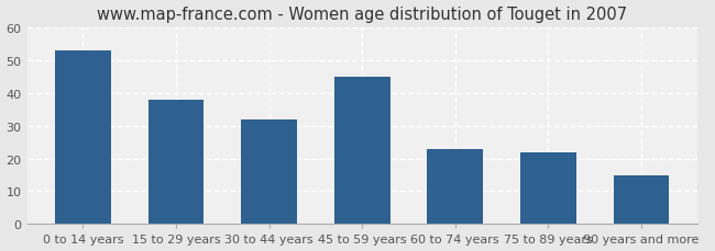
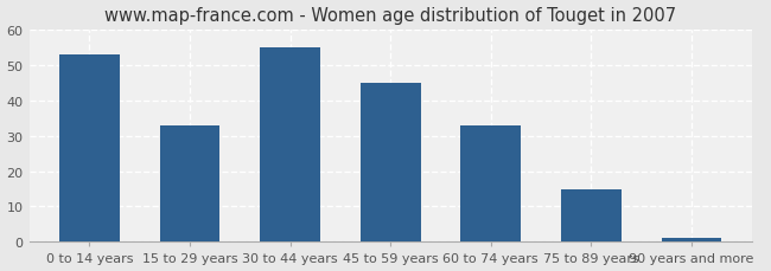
15 to 29 years: 38 -> 33
30 to 44 years: 32 -> 55
60 to 74 years: 23 -> 33
75 to 89 years: 22 -> 15
90 years and more: 15 -> 1
